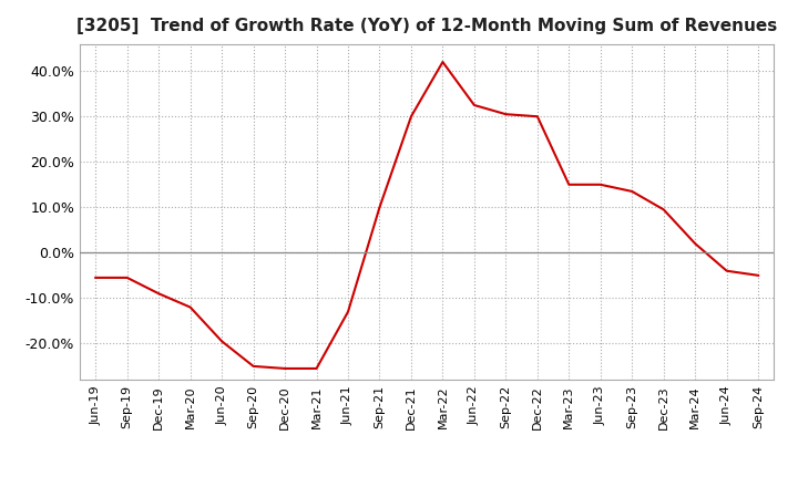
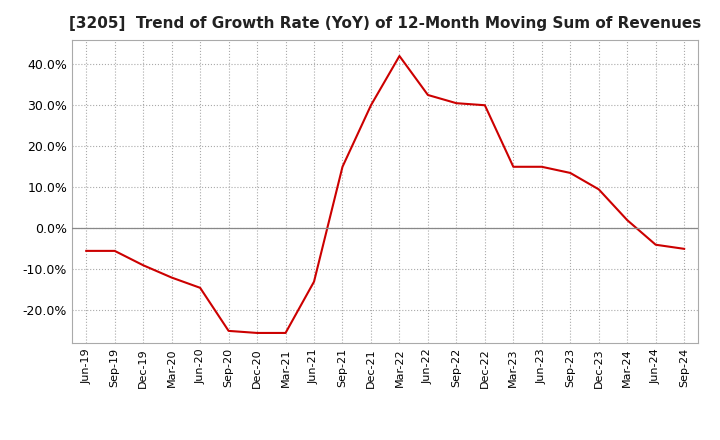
Jun-20: -19.5% -> -14.5%
Sep-21: 10.0% -> 15.0%
